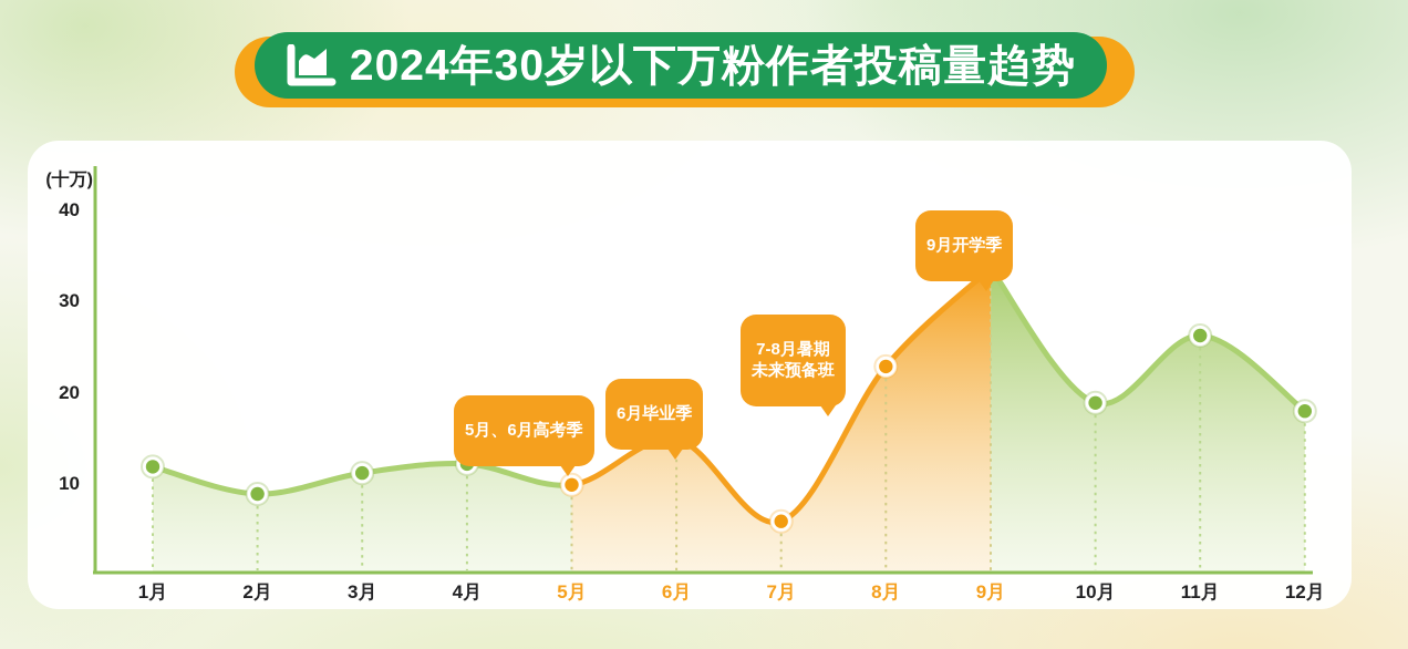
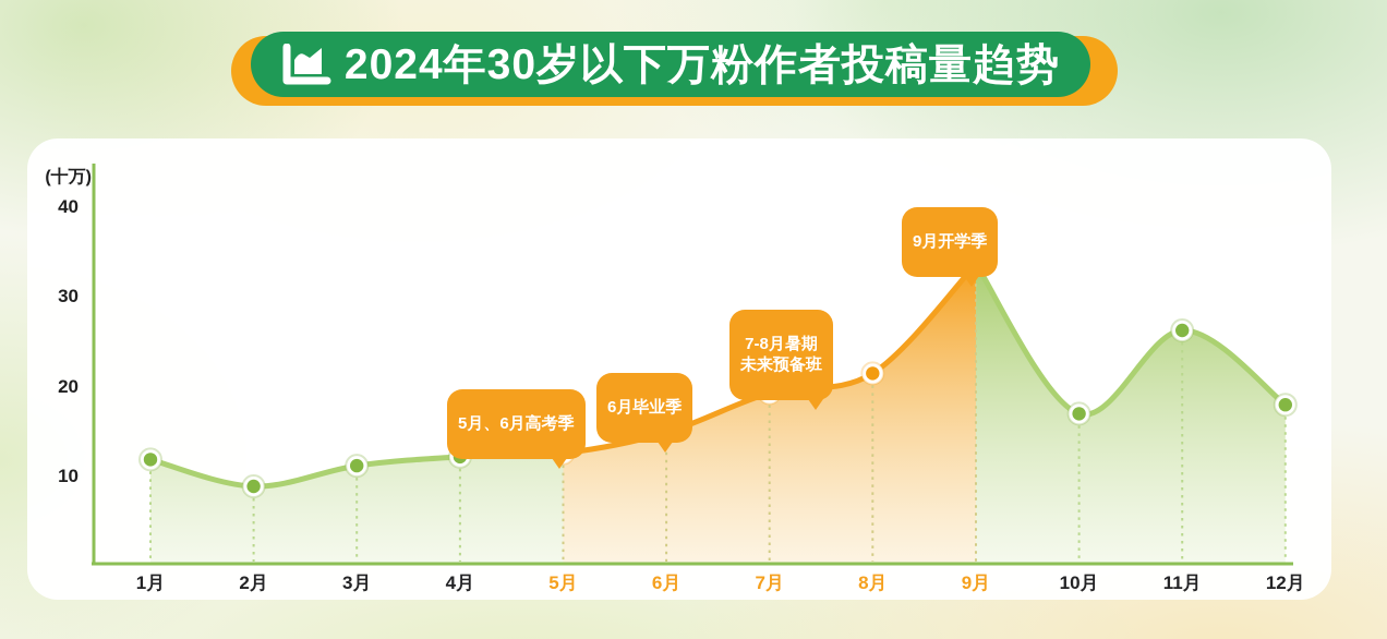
5月: 10 -> 13
7月: 6 -> 19
8月: 23 -> 22
10月: 19 -> 17
